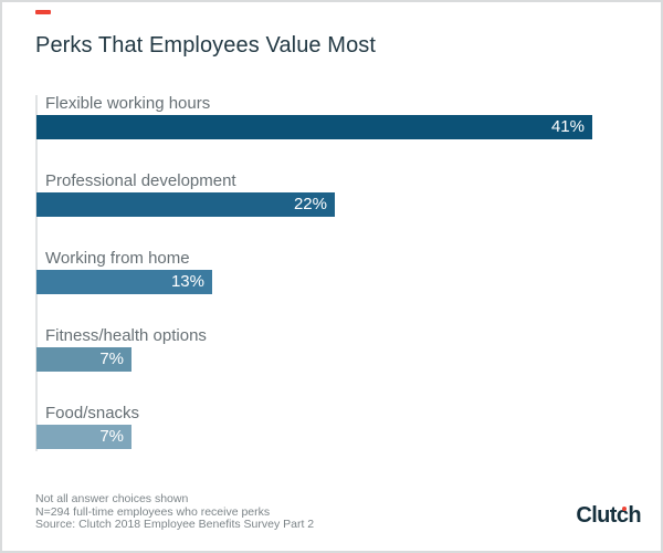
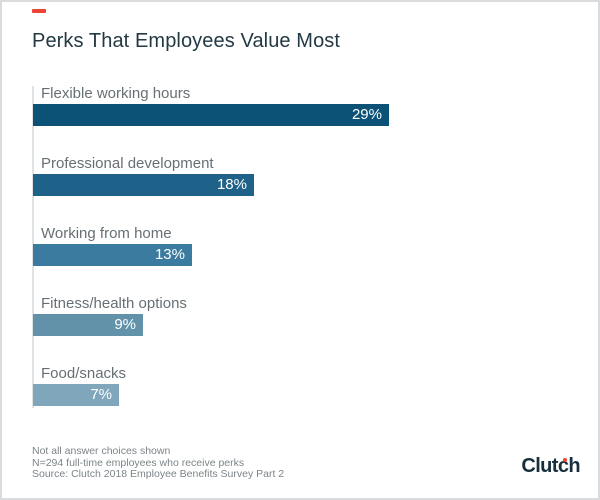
Flexible working hours: 41% -> 29%
Professional development: 22% -> 18%
Fitness/health options: 7% -> 9%
